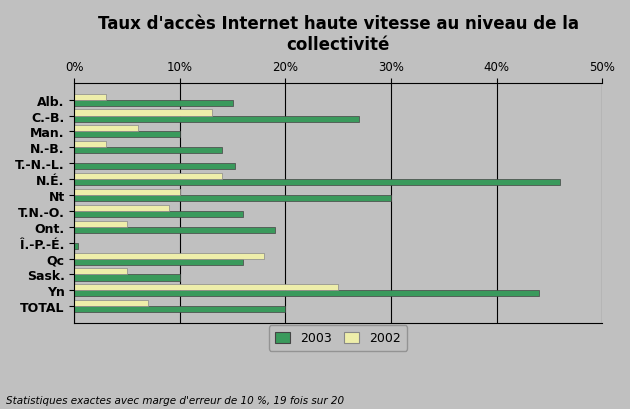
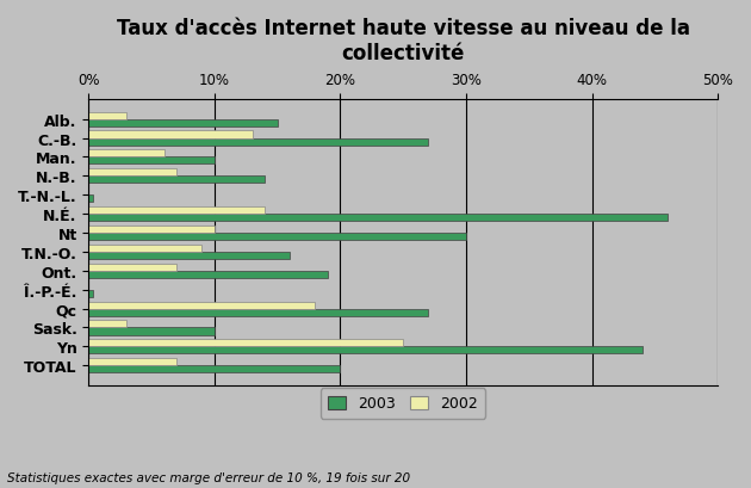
2002/N.-B.: 3% -> 7%
2003/T.-N.-L.: 15.2% -> 0.3%
2002/Ont.: 5% -> 7%
2003/Qc: 16.0% -> 27.0%
2002/Sask.: 5% -> 3%
